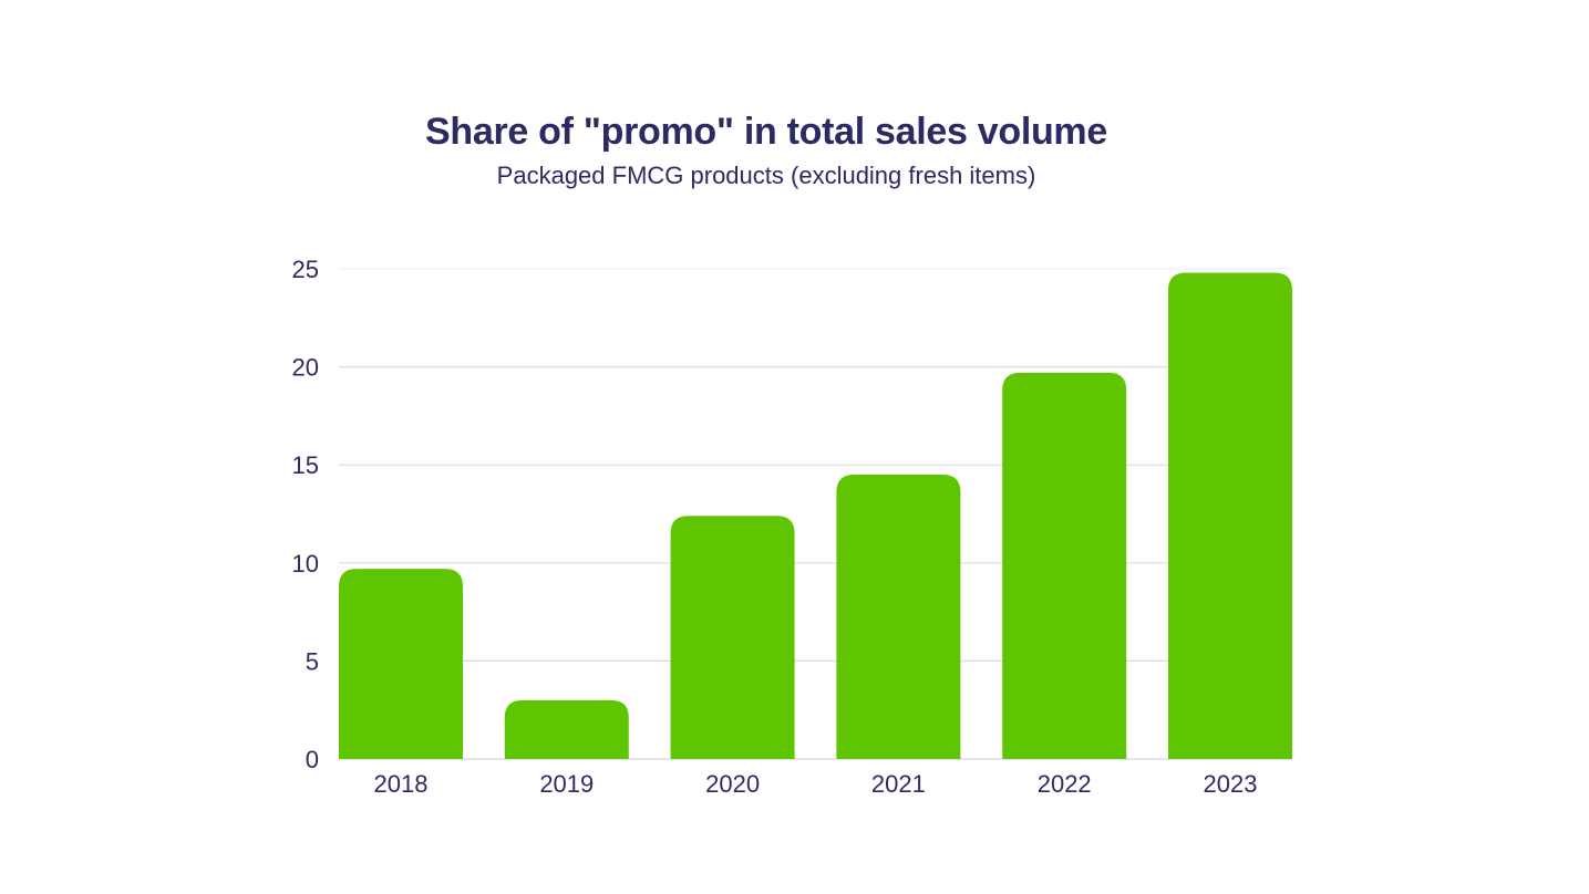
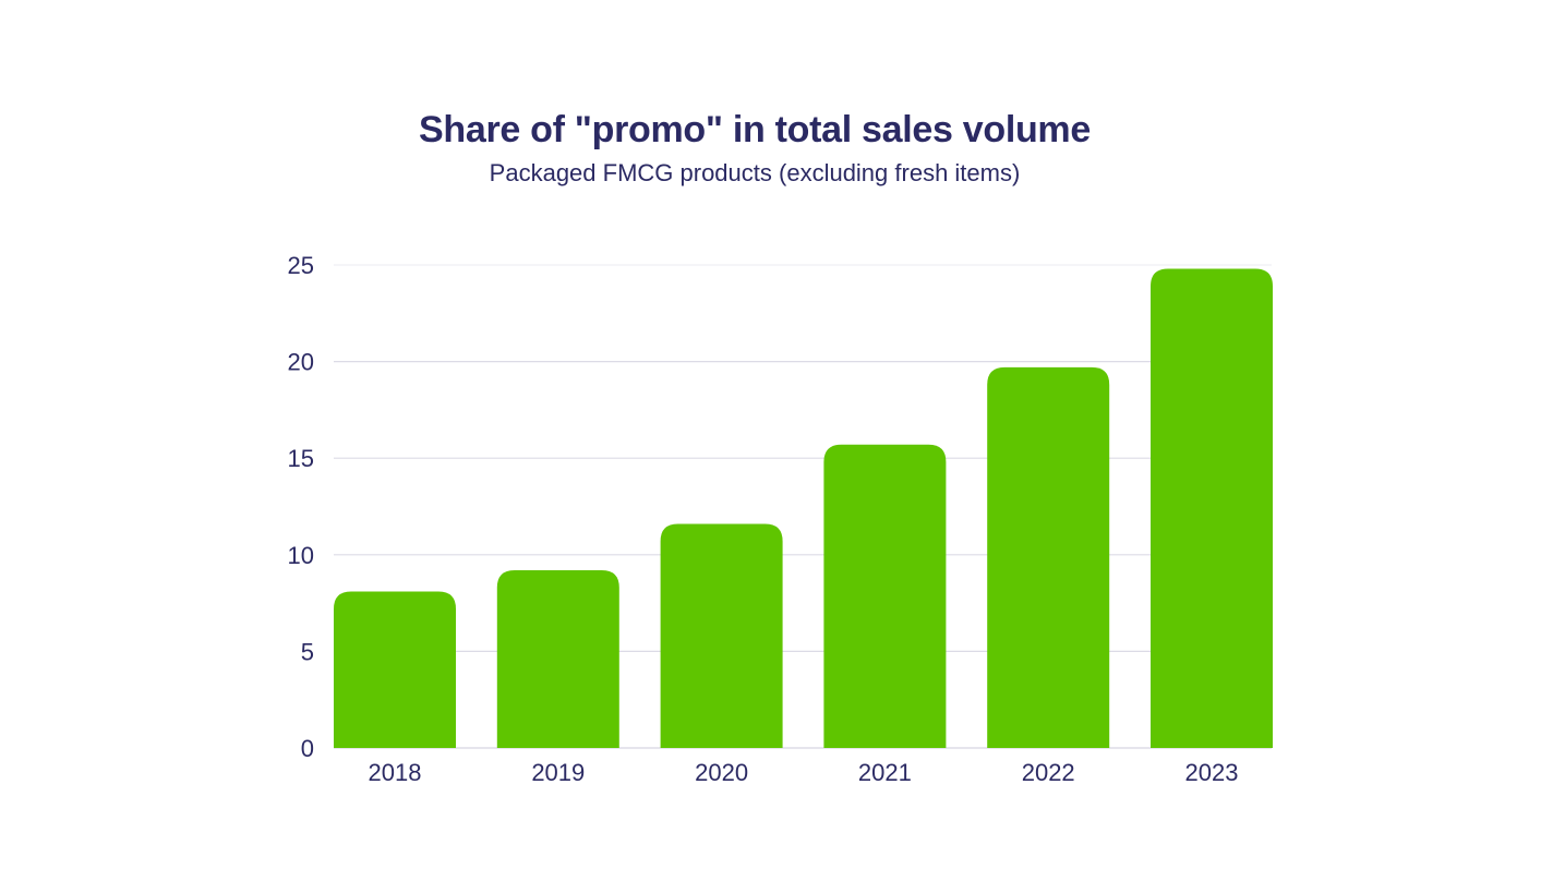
2018: 9.7 -> 8.1
2019: 3.0 -> 9.2
2020: 12.4 -> 11.6
2021: 14.5 -> 15.7
